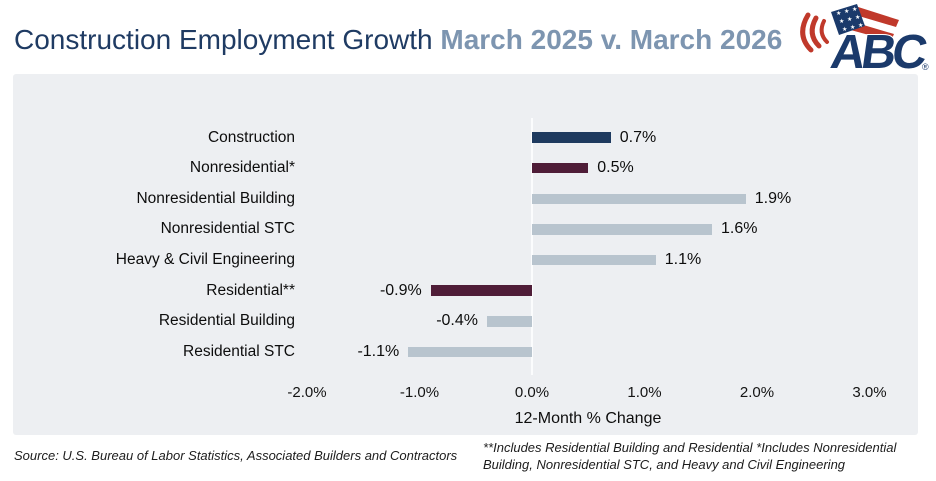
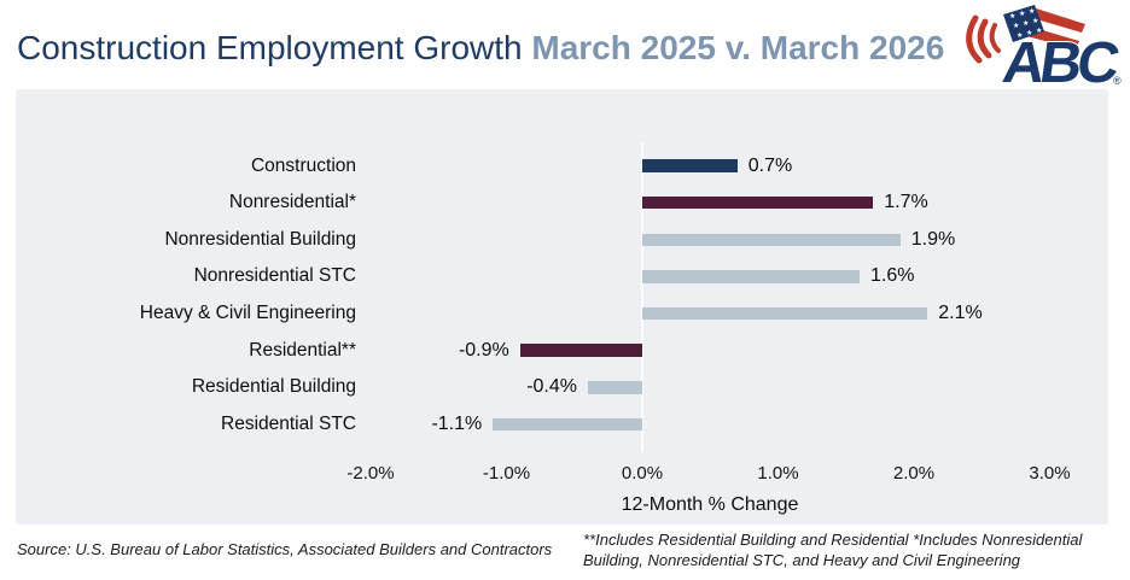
Nonresidential*: 0.5% -> 1.7%
Heavy & Civil Engineering: 1.1% -> 2.1%
